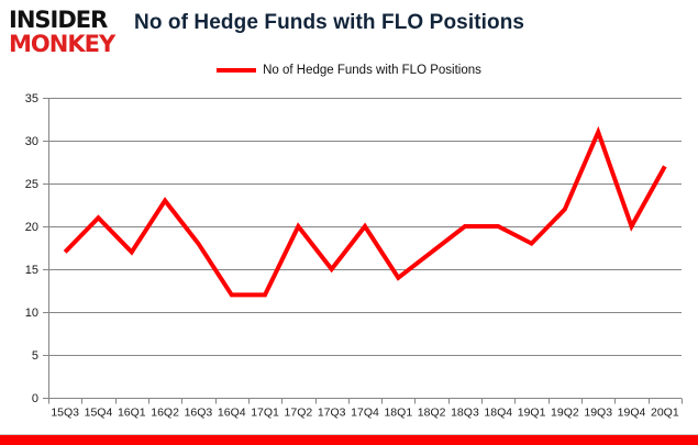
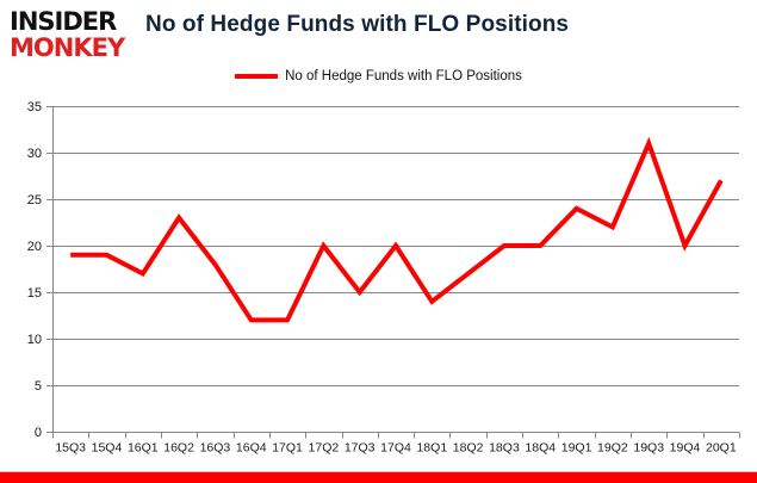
15Q3: 17 -> 19
15Q4: 21 -> 19
19Q1: 18 -> 24
